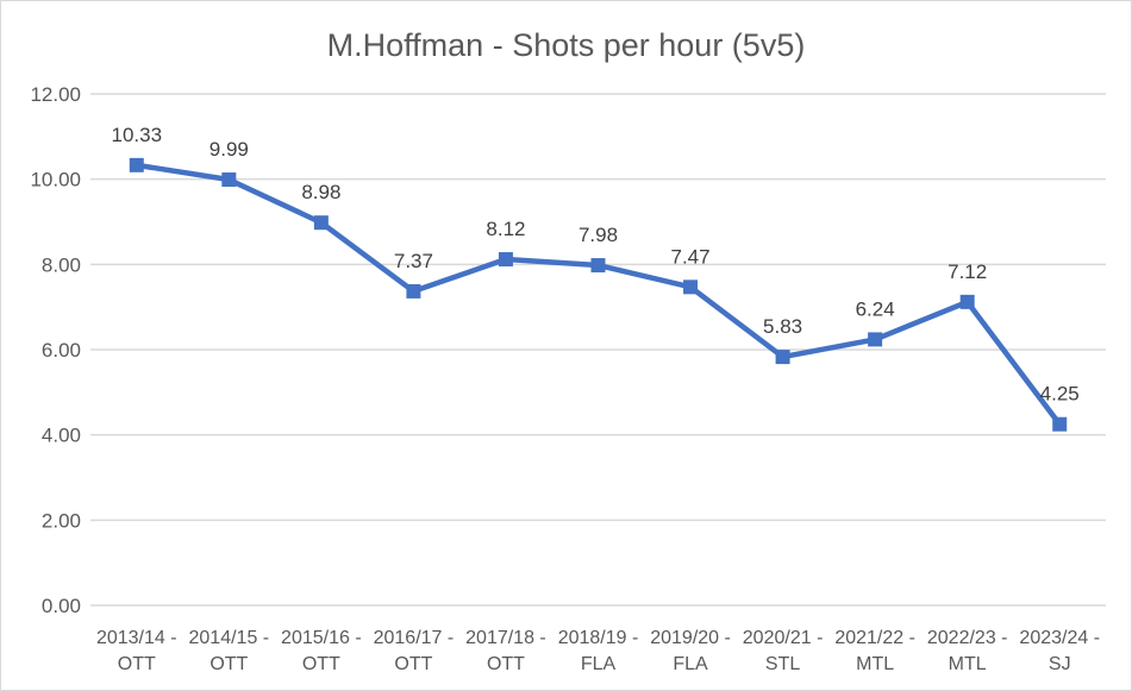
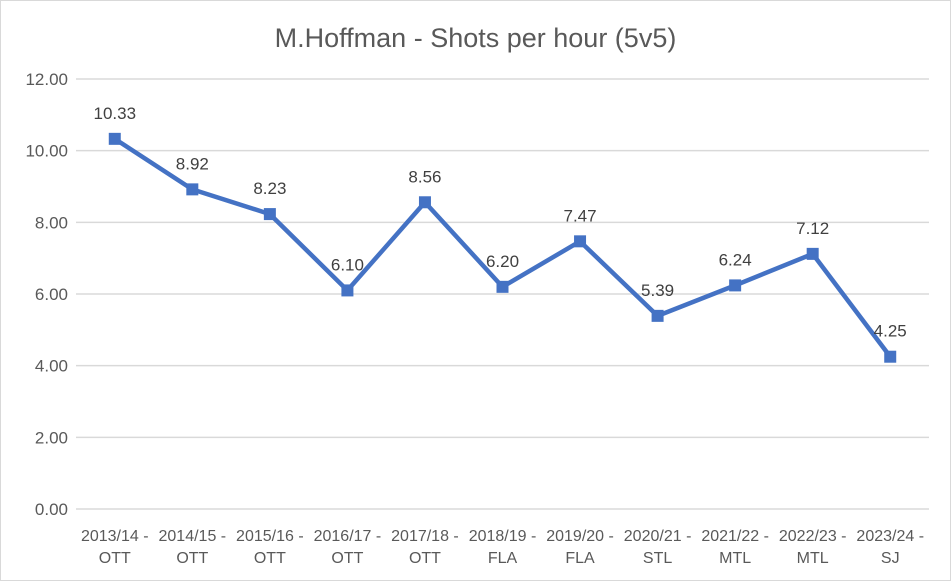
2014/15 - OTT: 9.99 -> 8.92
2015/16 - OTT: 8.98 -> 8.23
2016/17 - OTT: 7.37 -> 6.10
2017/18 - OTT: 8.12 -> 8.56
2018/19 - FLA: 7.98 -> 6.20
2020/21 - STL: 5.83 -> 5.39
